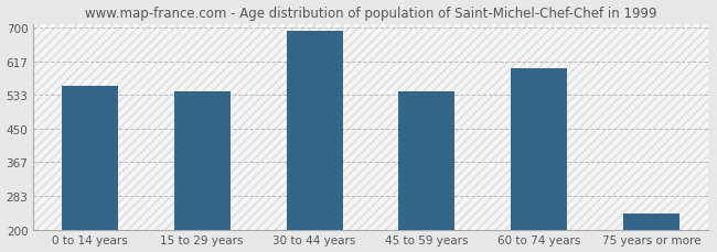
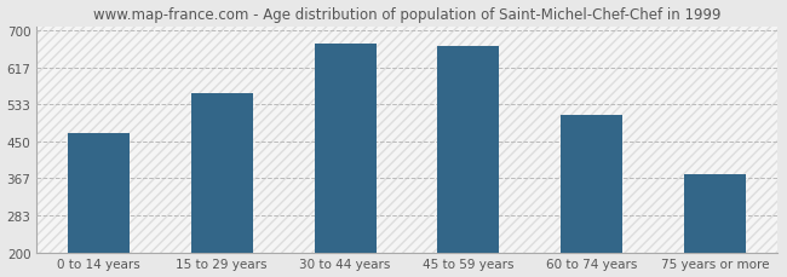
0 to 14 years: 556 -> 470
15 to 29 years: 541 -> 560
30 to 44 years: 693 -> 670
45 to 59 years: 542 -> 665
60 to 74 years: 600 -> 510
75 years or more: 241 -> 375
